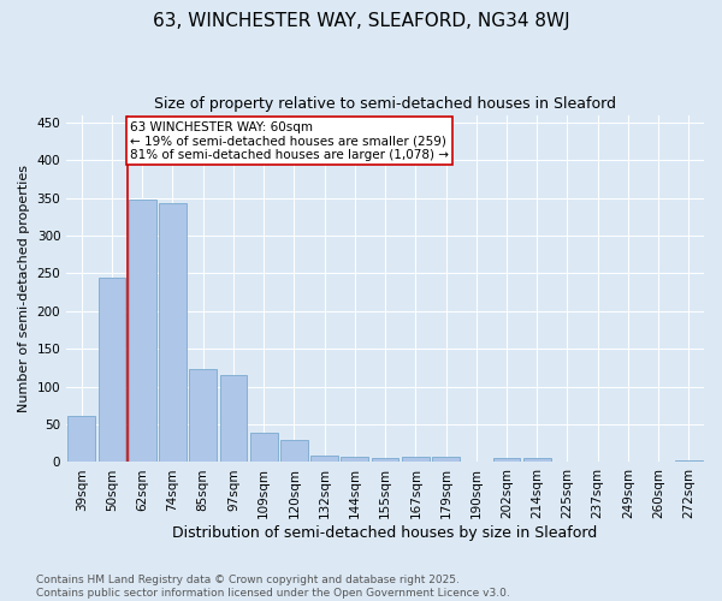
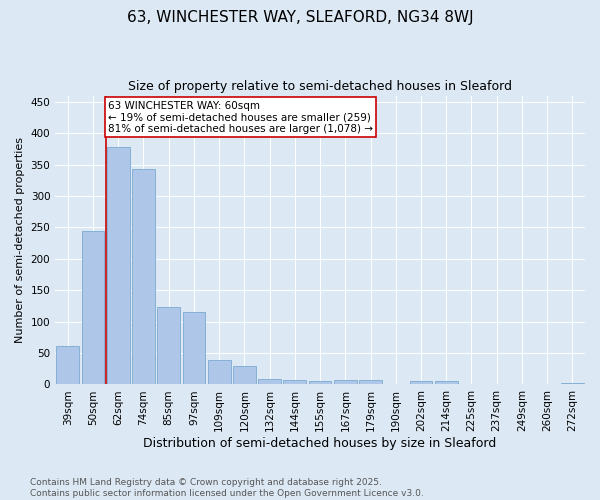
62sqm: 348 -> 378
